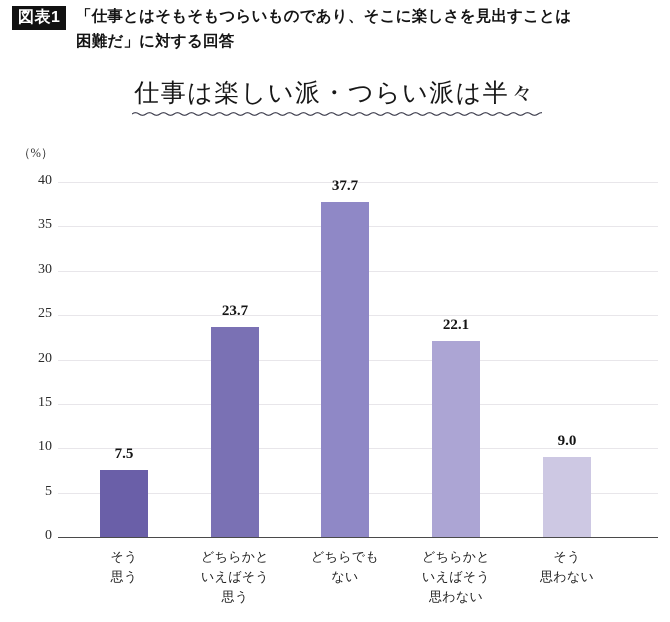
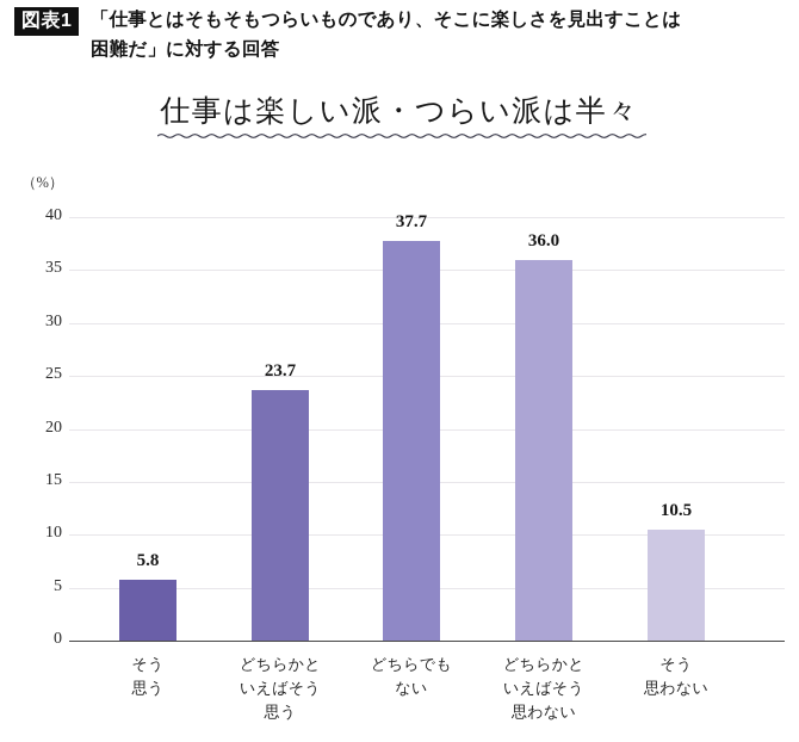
そう 思う: 7.5 -> 5.8
どちらかと いえばそう 思わない: 22.1 -> 36.0
そう 思わない: 9.0 -> 10.5
